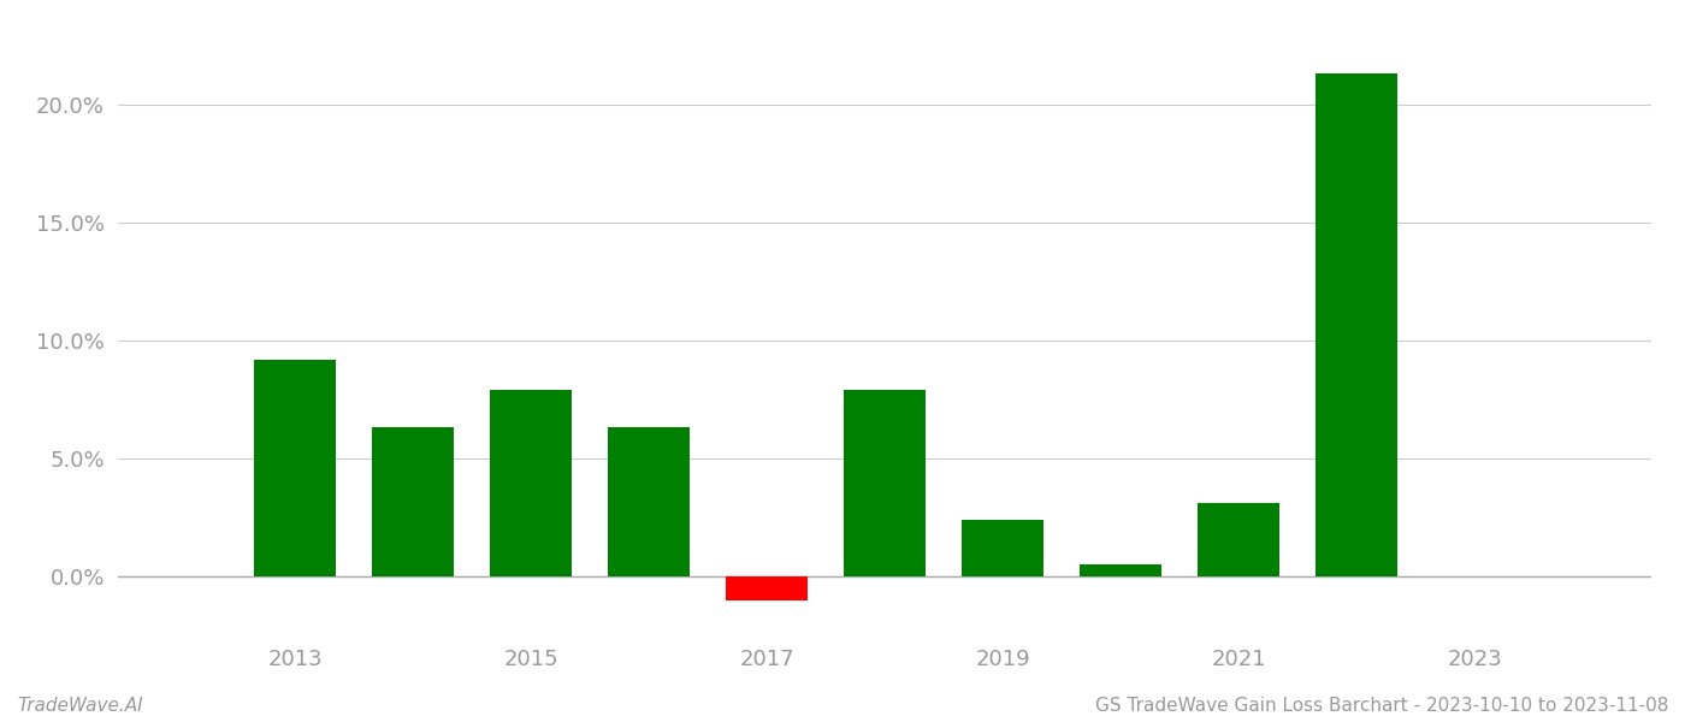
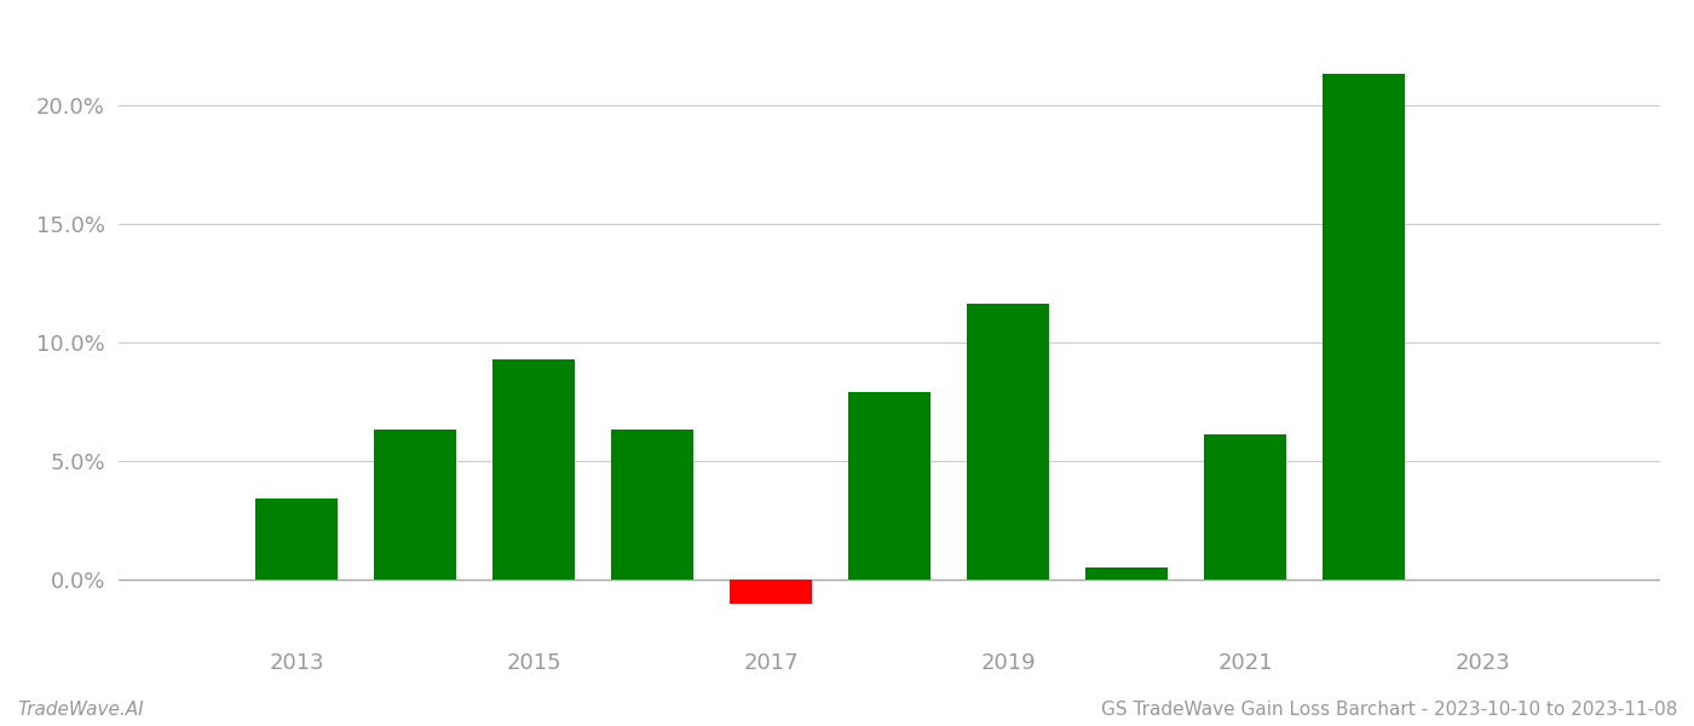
2013: 9.2% -> 3.4%
2015: 7.9% -> 9.3%
2019: 2.4% -> 11.6%
2021: 3.1% -> 6.1%
